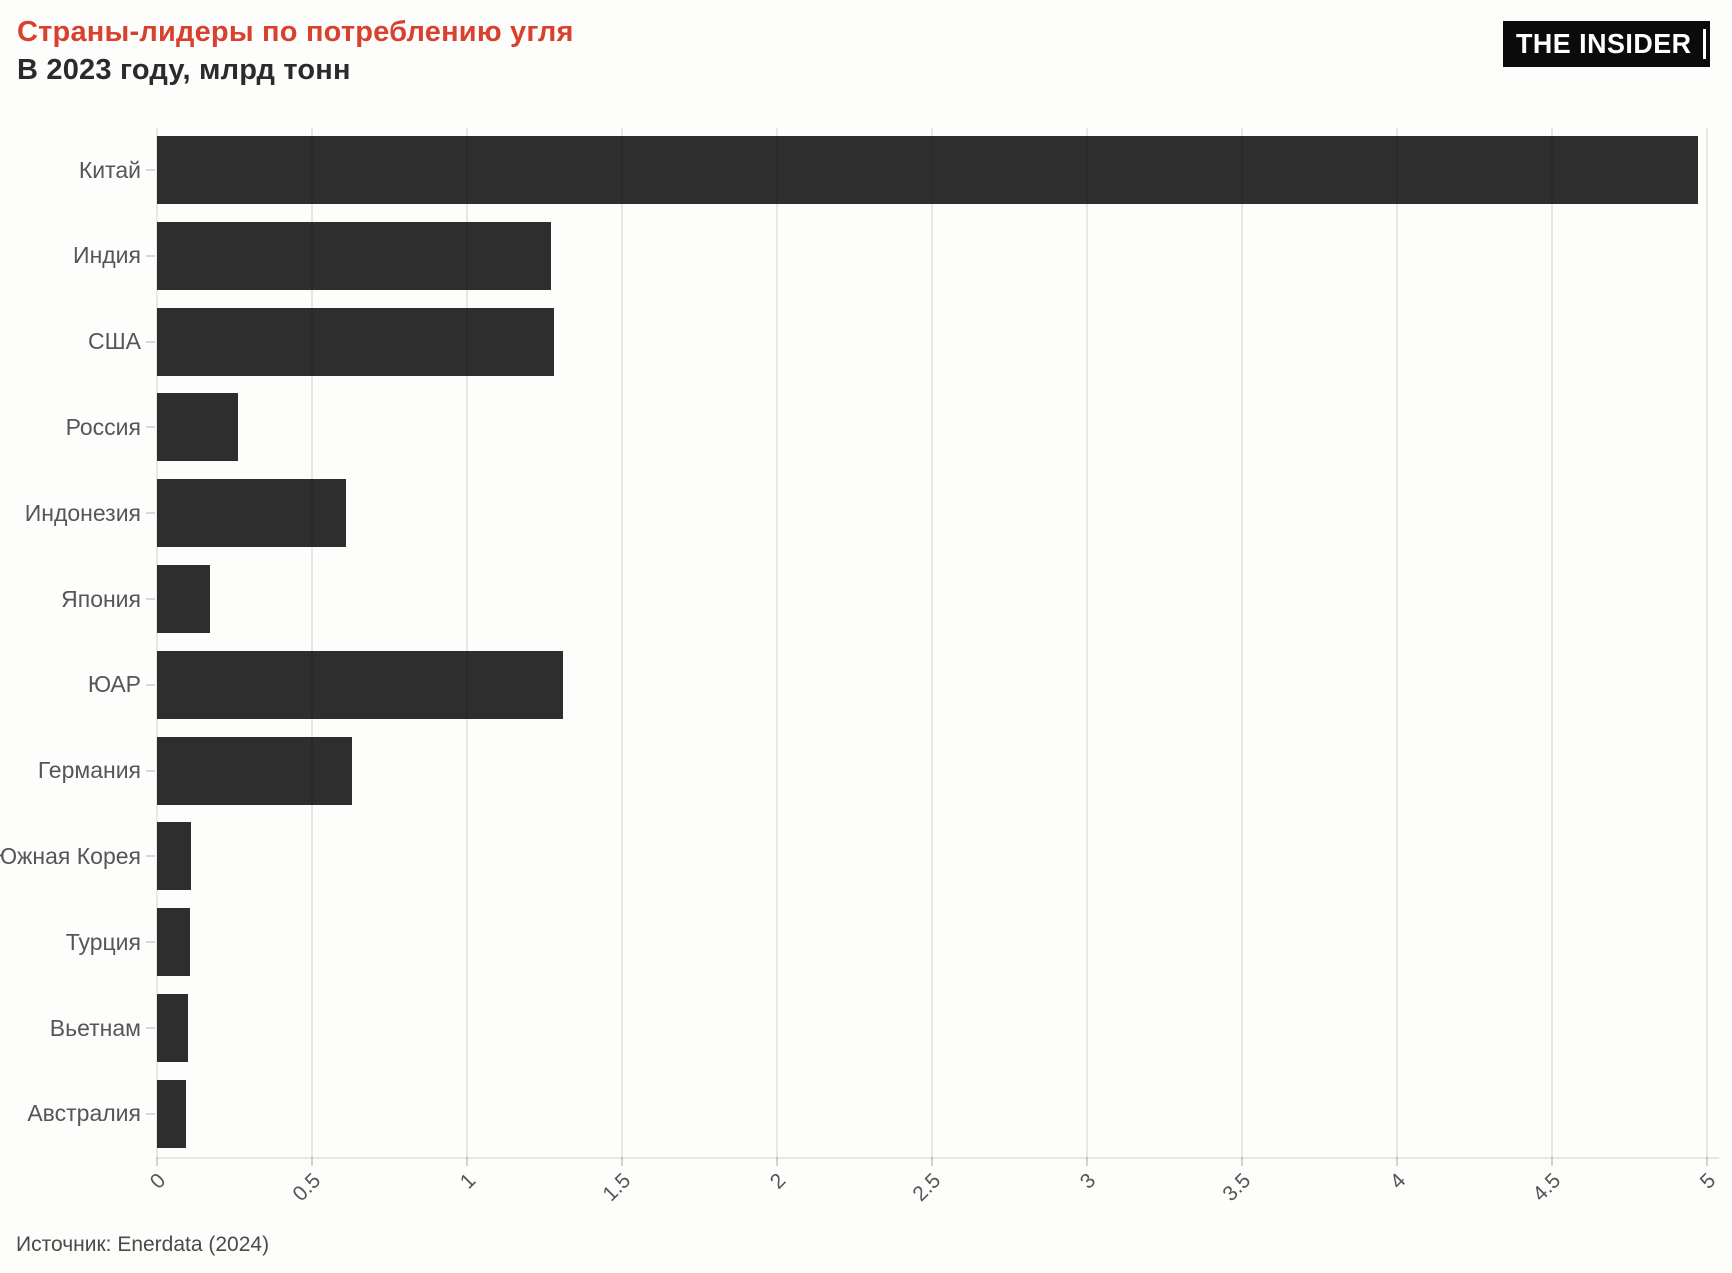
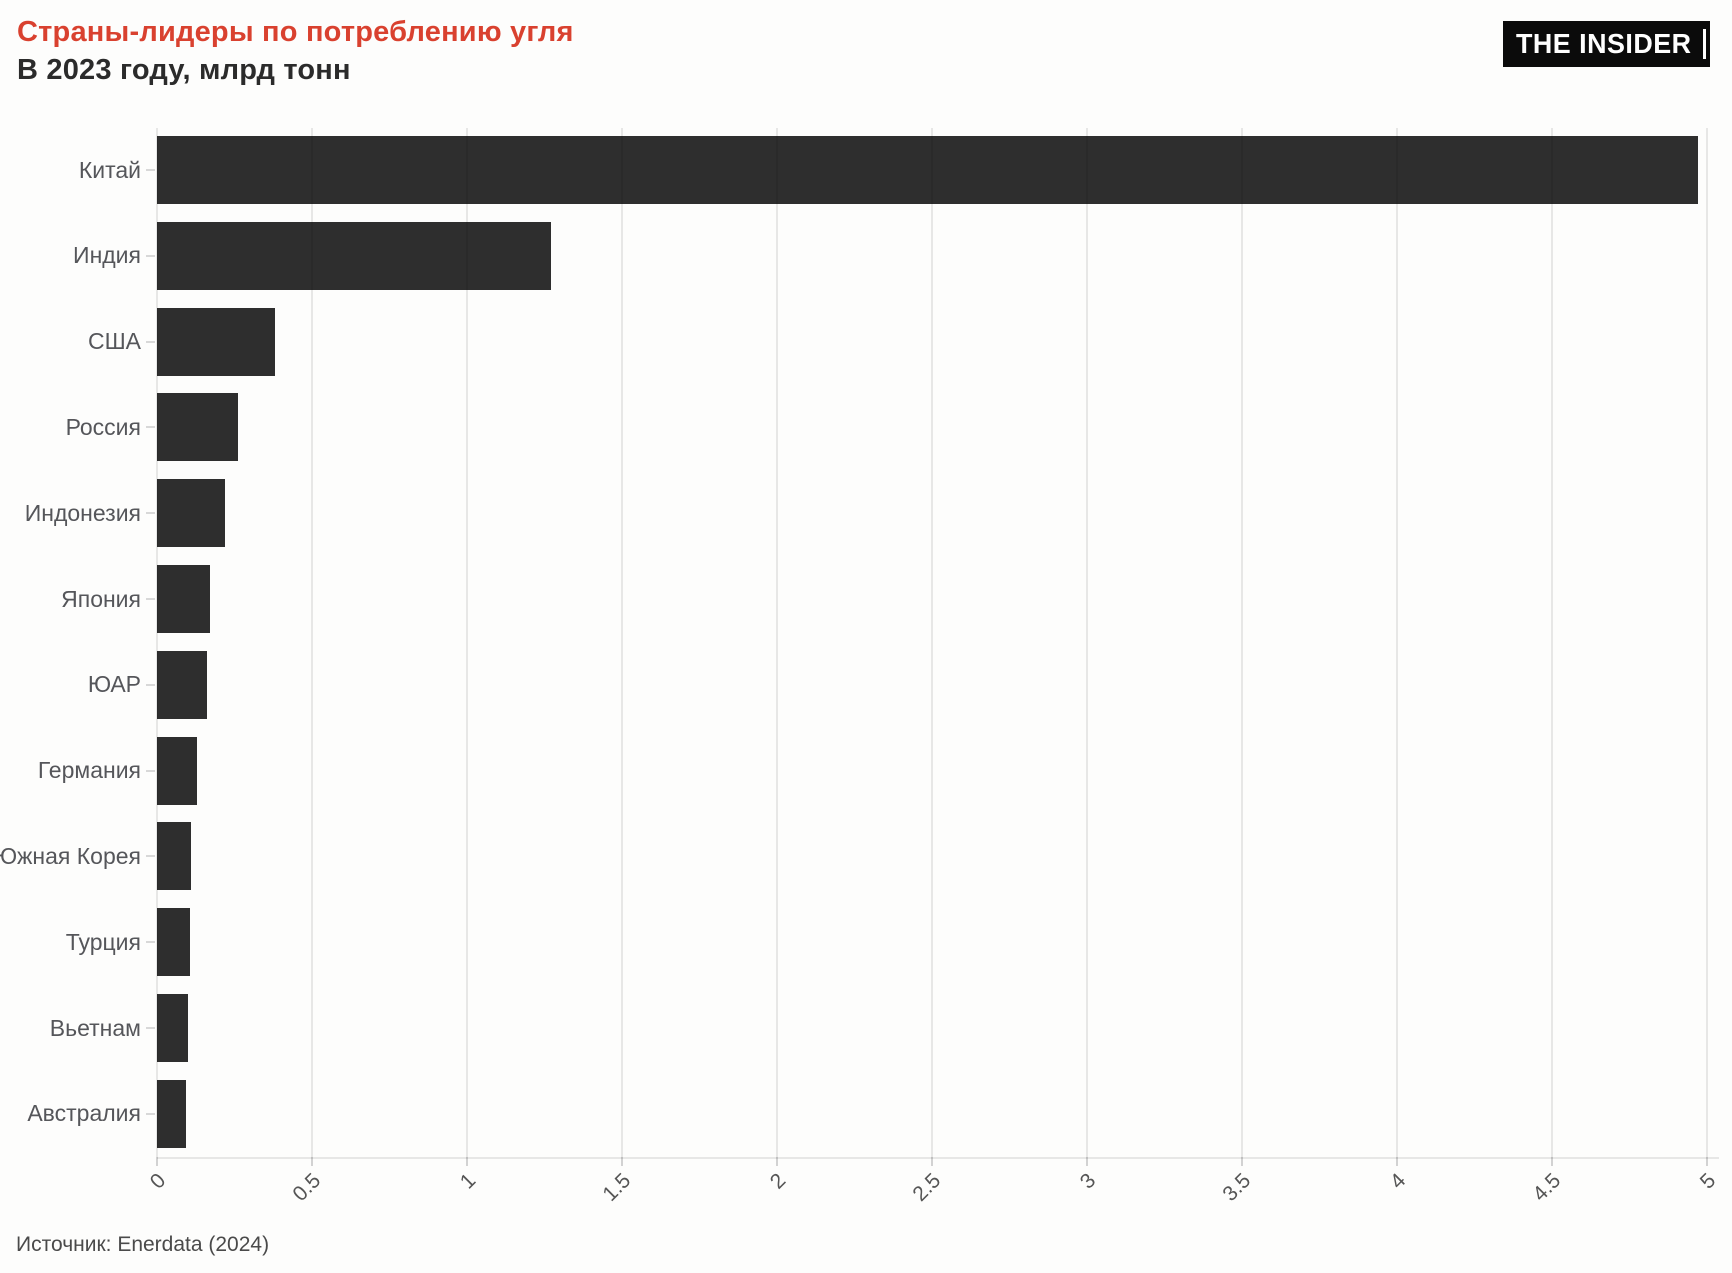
США: 1.28 -> 0.38
Индонезия: 0.61 -> 0.22
ЮАР: 1.31 -> 0.16
Германия: 0.63 -> 0.13
